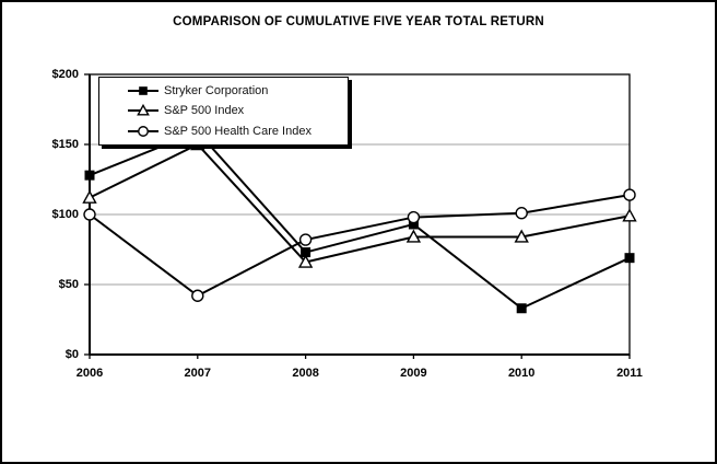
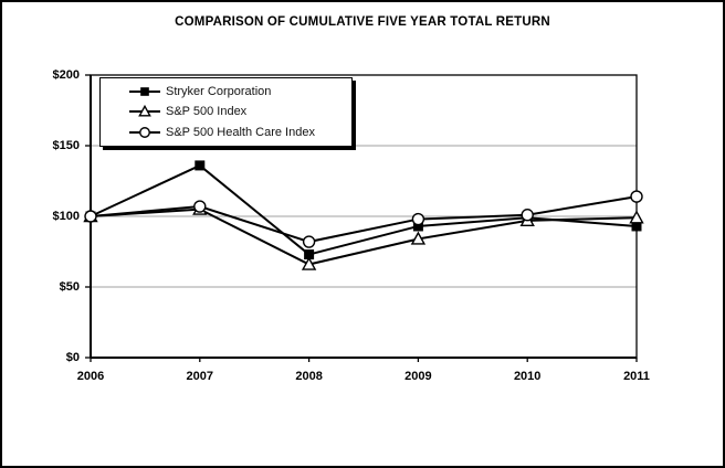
Stryker Corporation/2006: $128 -> $100
S&P 500 Index/2006: $112 -> $100
Stryker Corporation/2007: $159 -> $136
S&P 500 Index/2007: $150 -> $105
S&P 500 Health Care Index/2007: $42 -> $107
Stryker Corporation/2010: $33 -> $99
S&P 500 Index/2010: $84 -> $97
Stryker Corporation/2011: $69 -> $93
